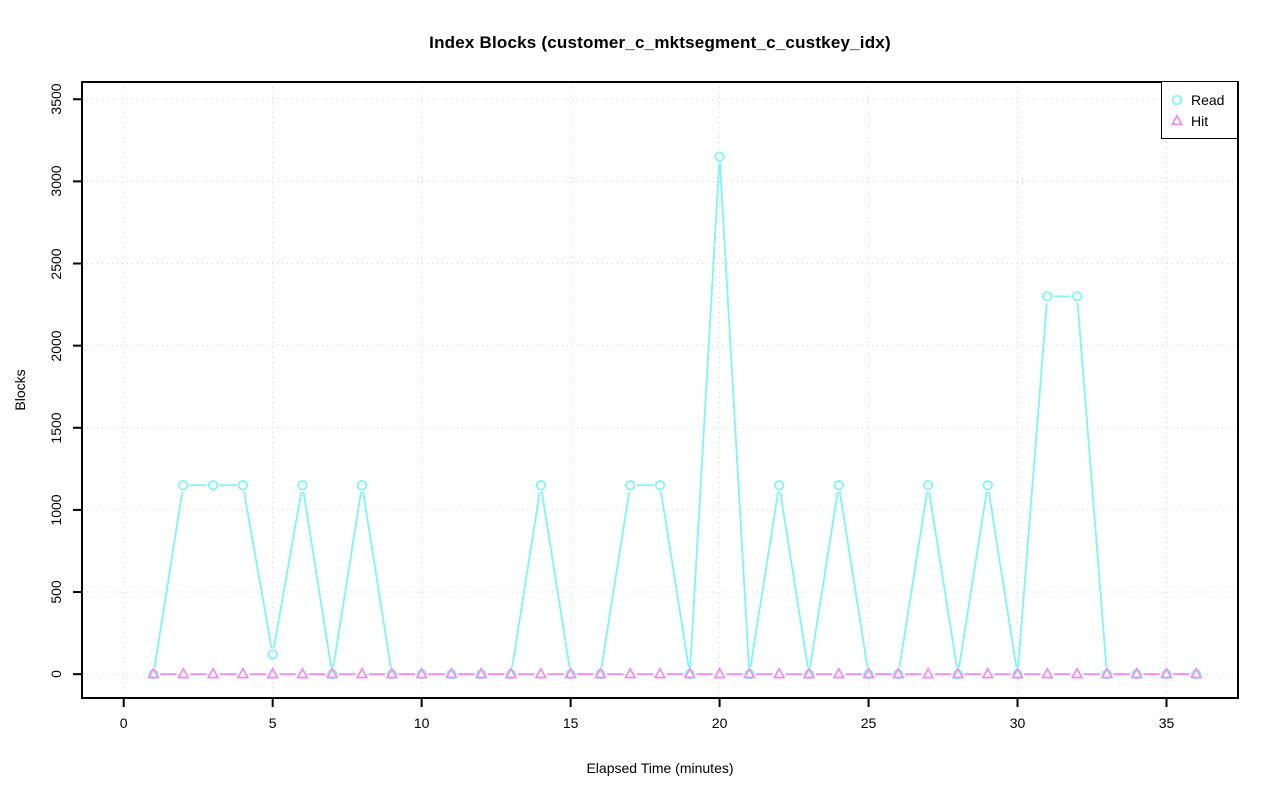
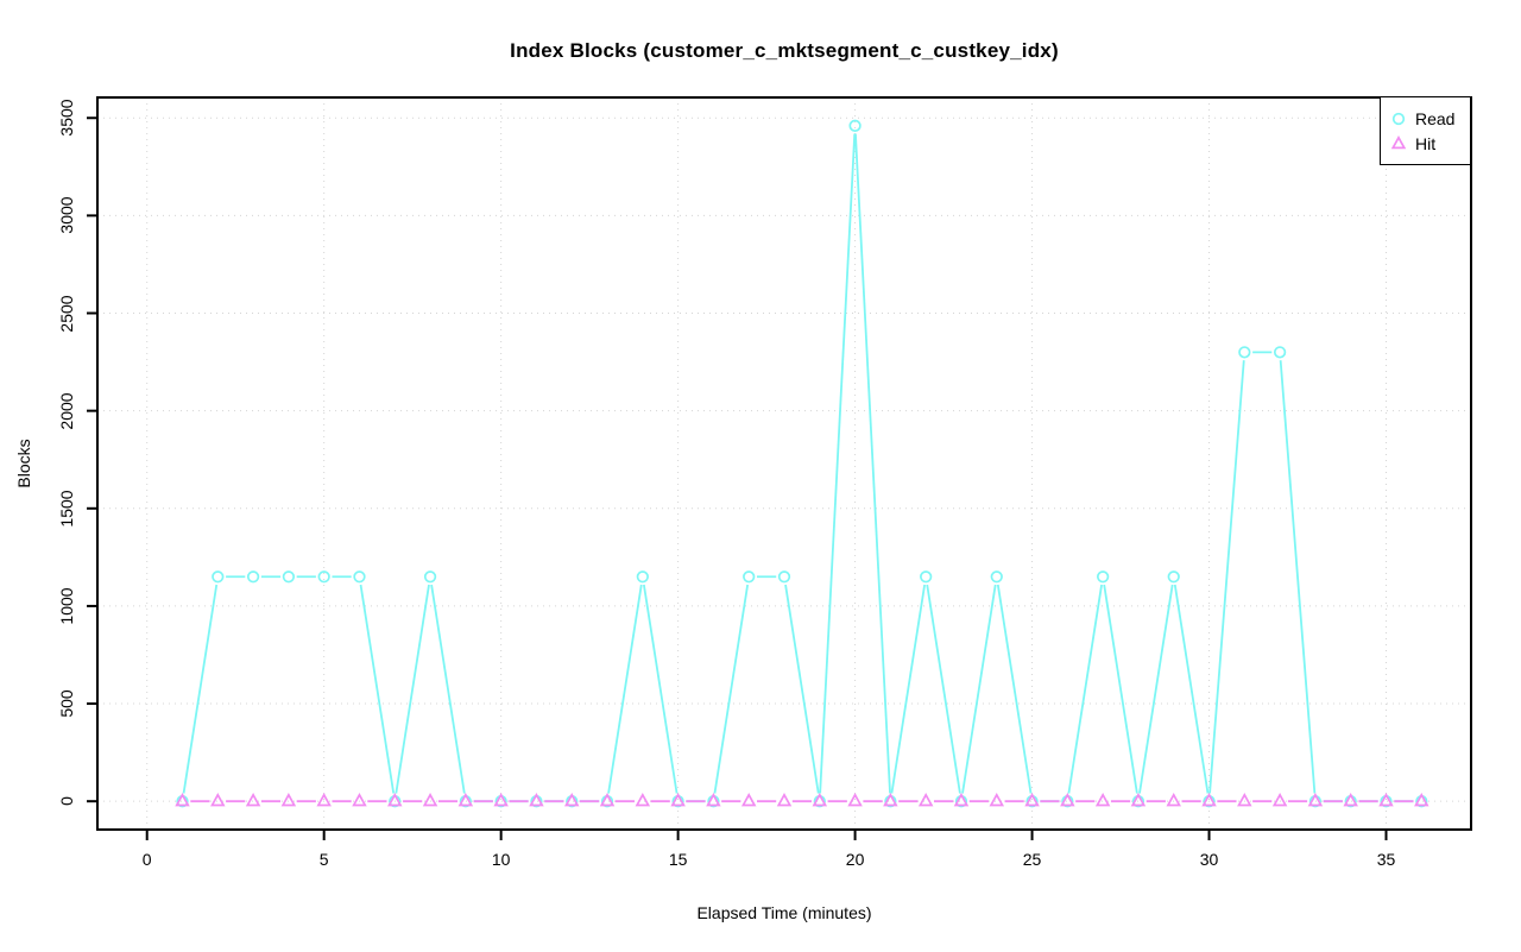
Read/5: 120 -> 1150
Read/20: 3150 -> 3460
